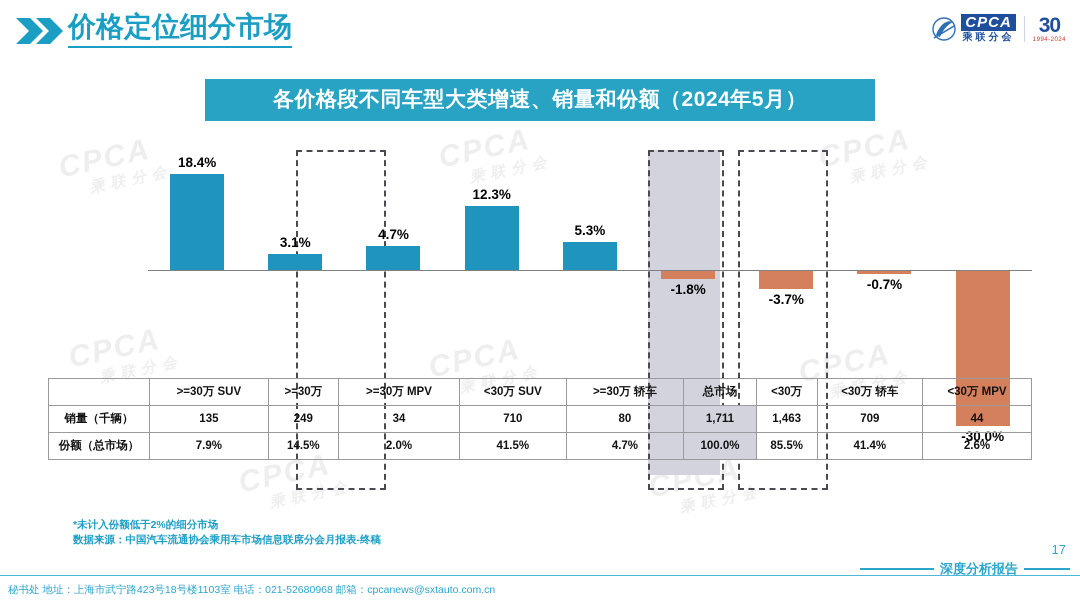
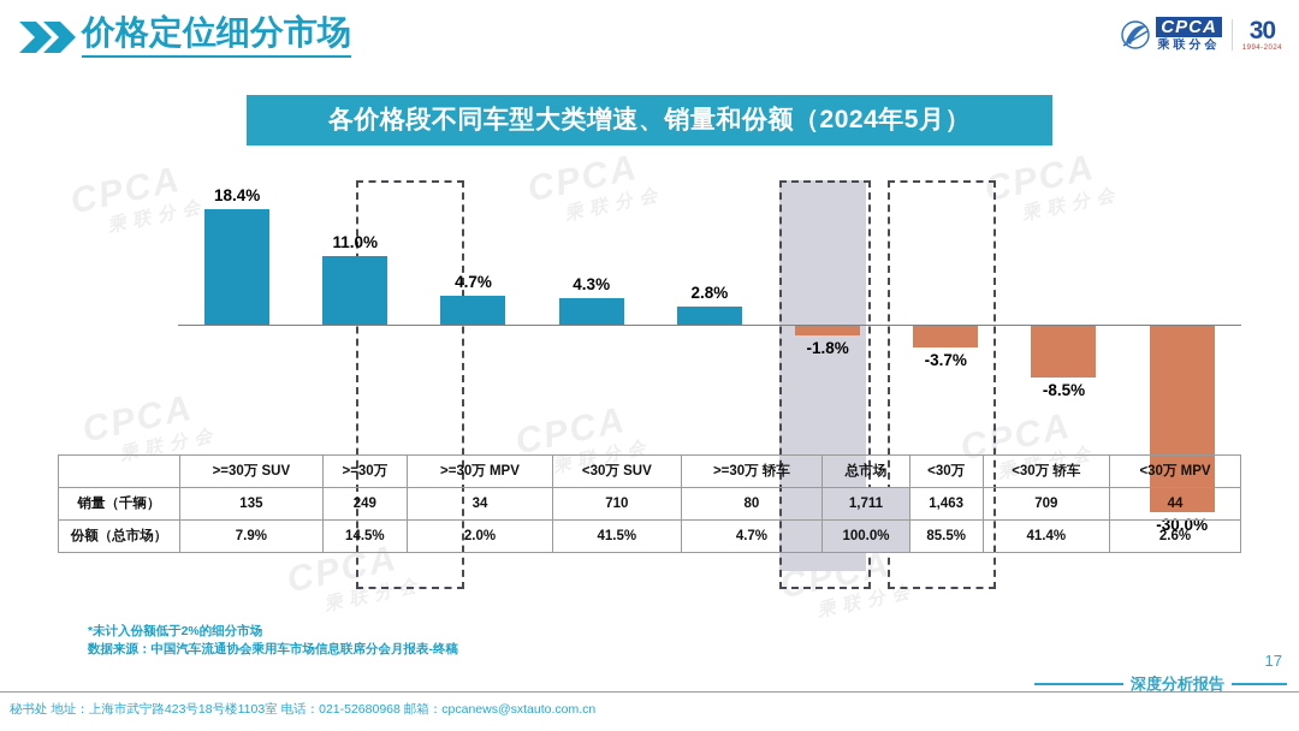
>=30万: 3.1% -> 11.0%
<30万 SUV: 12.3% -> 4.3%
>=30万 轿车: 5.3% -> 2.8%
<30万 轿车: -0.7% -> -8.5%
